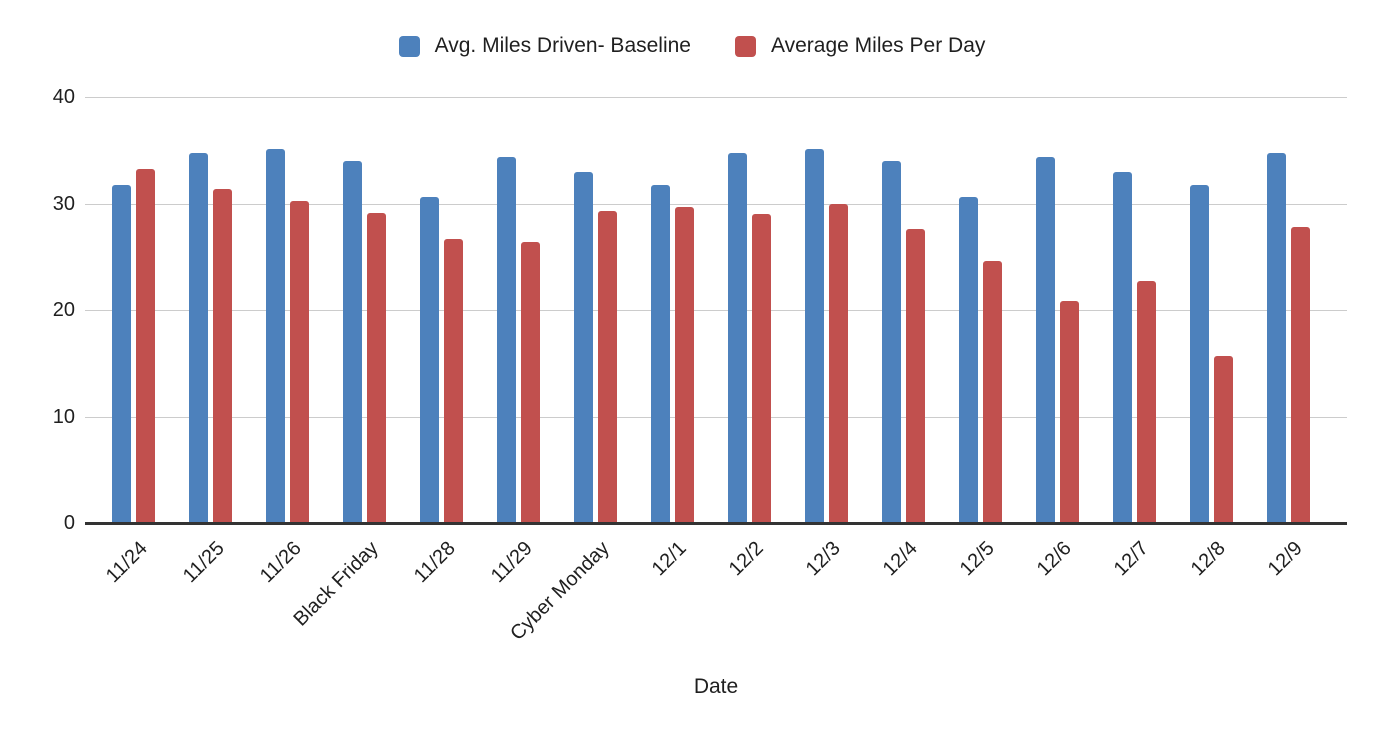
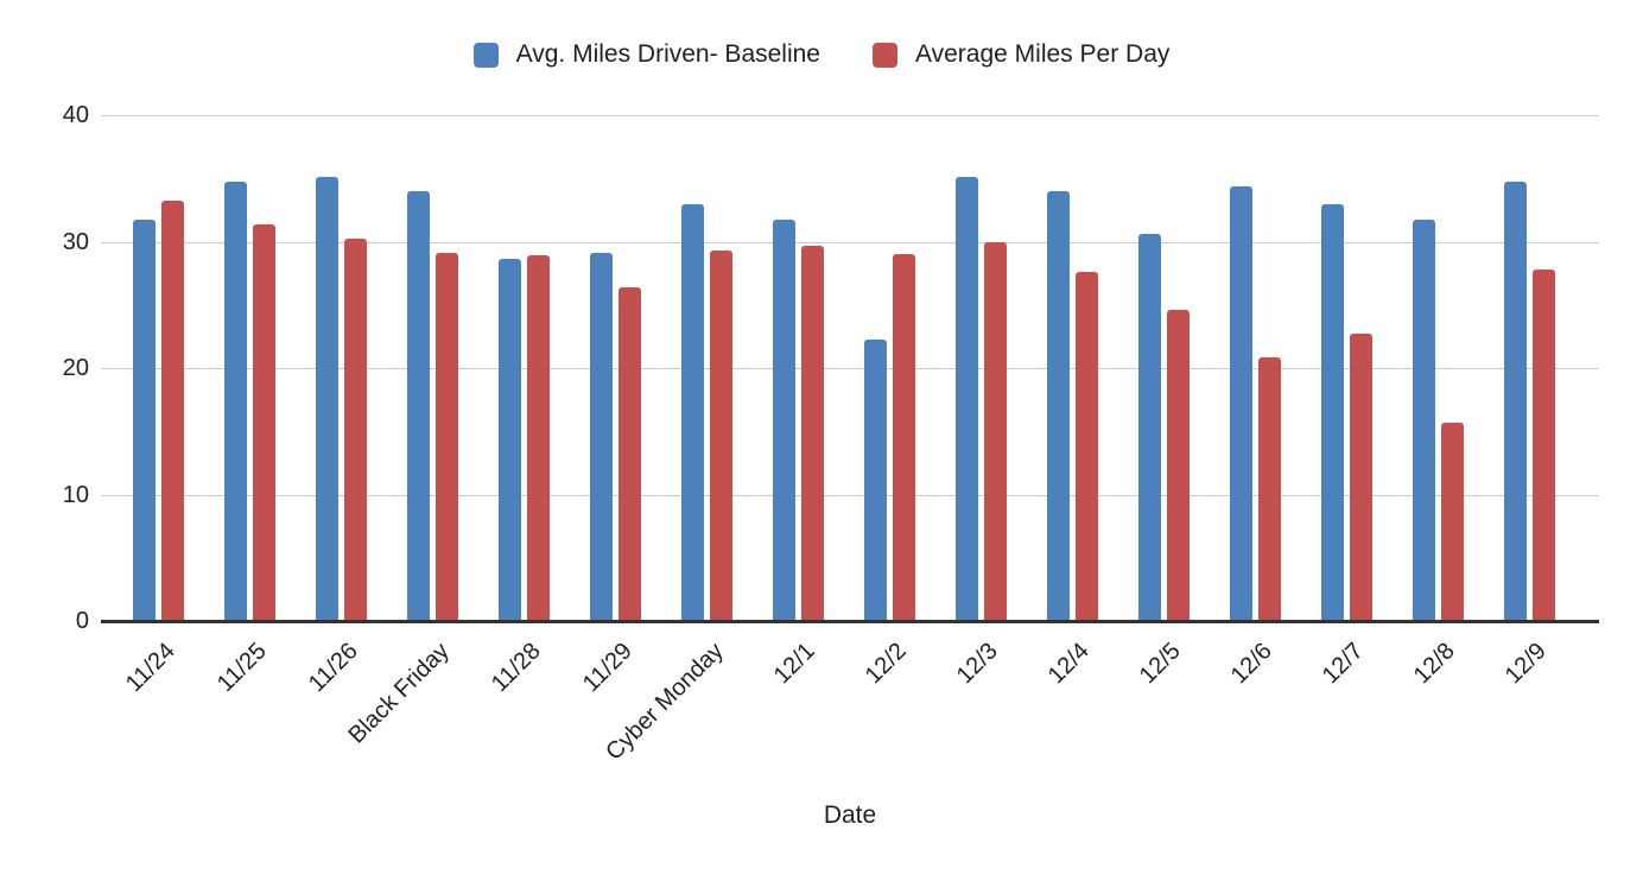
Avg. Miles Driven- Baseline/11/28: 30.6 -> 28.6
Average Miles Per Day/11/28: 26.7 -> 28.9
Avg. Miles Driven- Baseline/11/29: 34.4 -> 29.1
Avg. Miles Driven- Baseline/12/2: 34.7 -> 22.3
